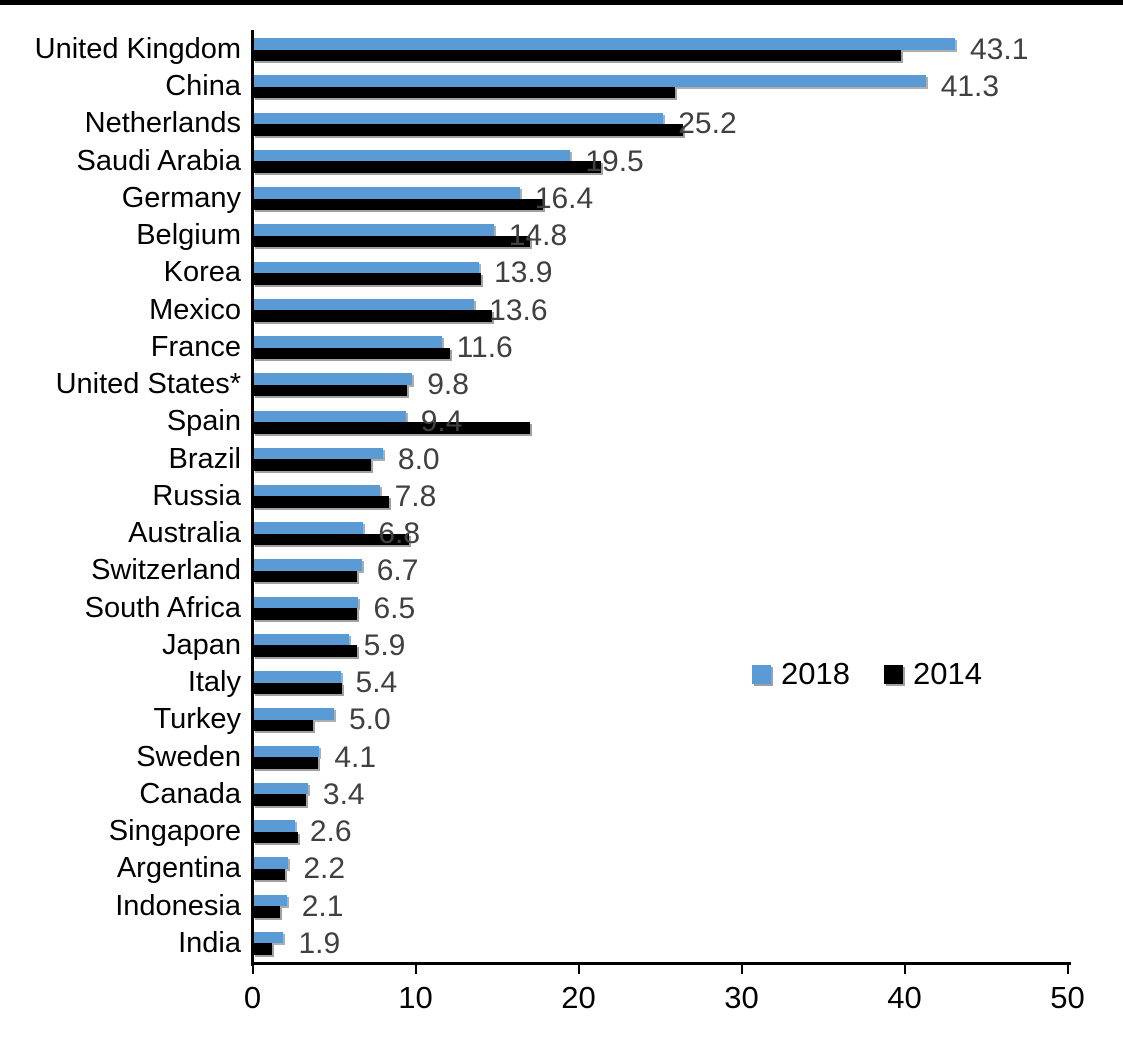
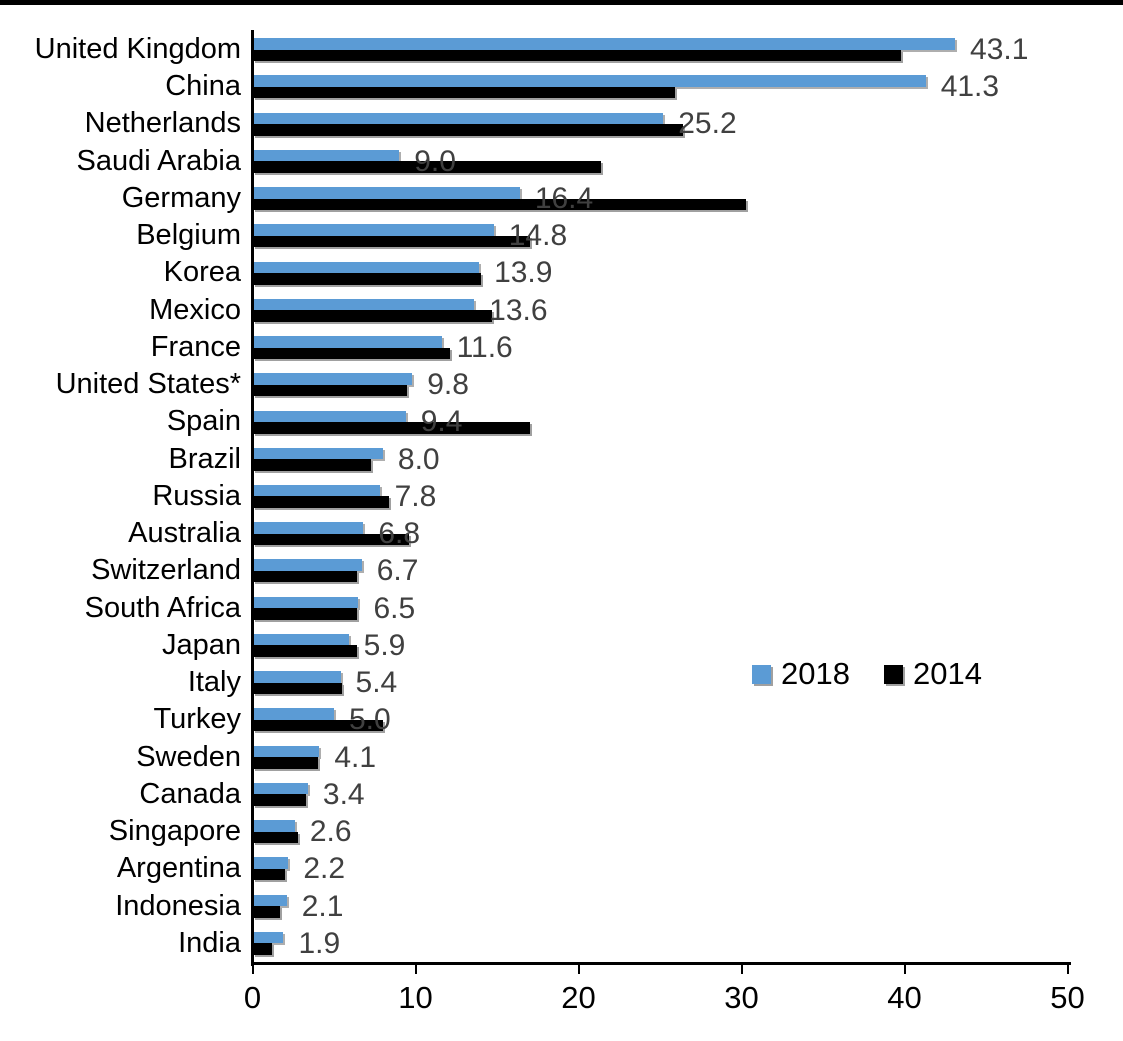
2018/Saudi Arabia: 19.5 -> 9.0
2014/Germany: 17.8 -> 30.3
2014/Turkey: 3.7 -> 8.0
